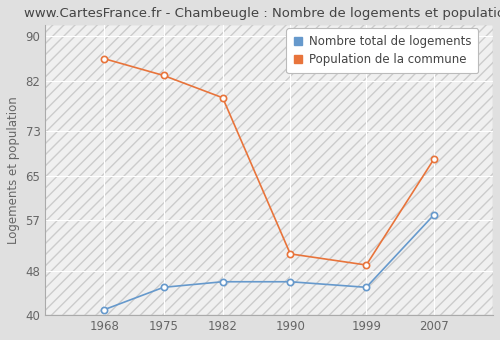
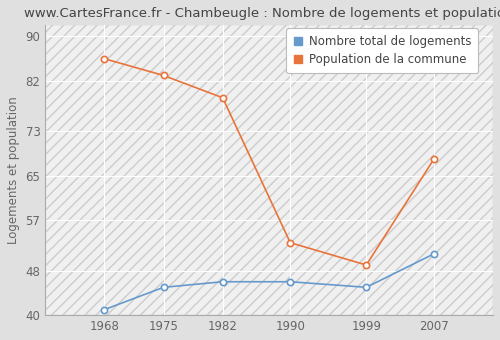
Population de la commune/1990: 51 -> 53
Nombre total de logements/2007: 58 -> 51
